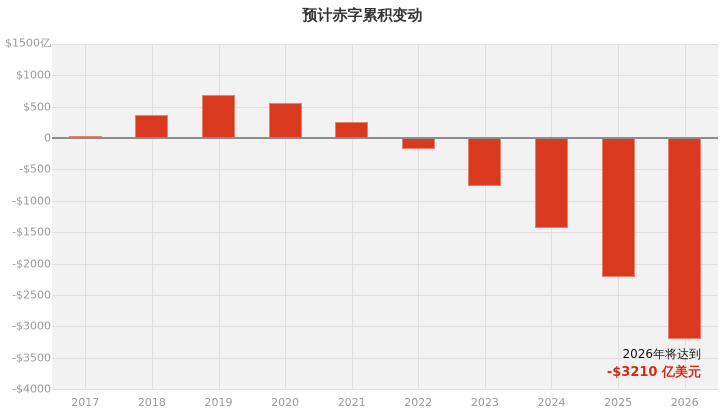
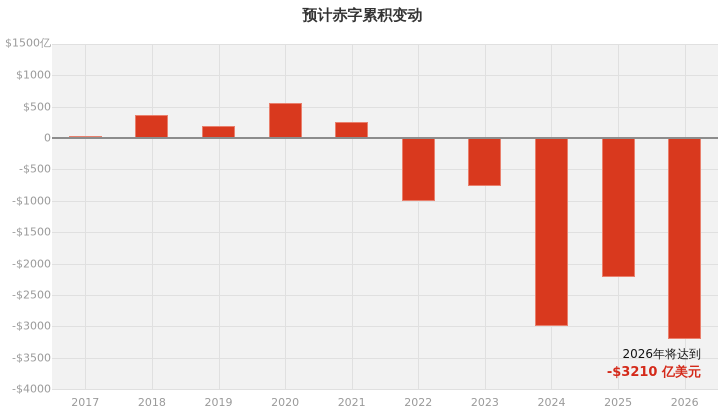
2019: $700 -> $200
2022: -$200 -> -$1000
2024: -$1400 -> -$3000
